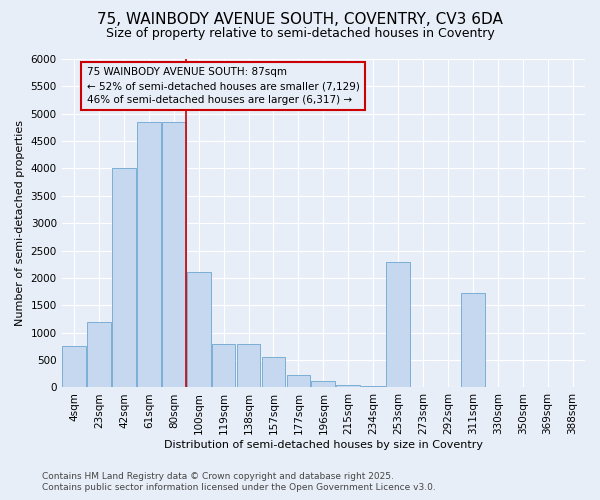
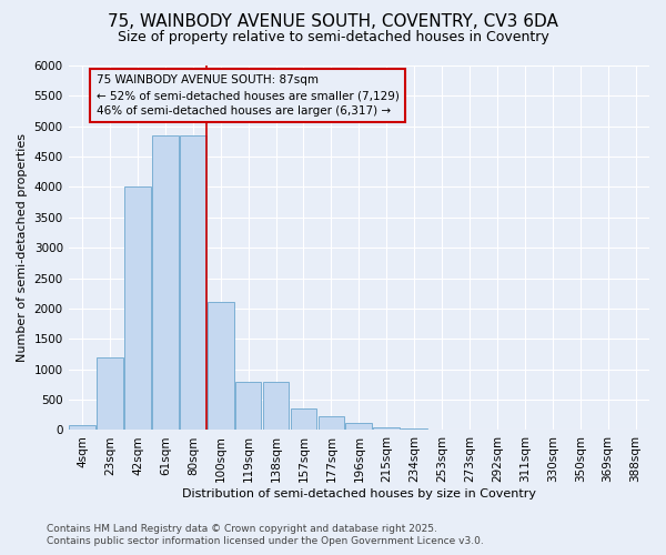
4sqm: 760 -> 80
157sqm: 560 -> 350
253sqm: 2300 -> 0
311sqm: 1720 -> 0
